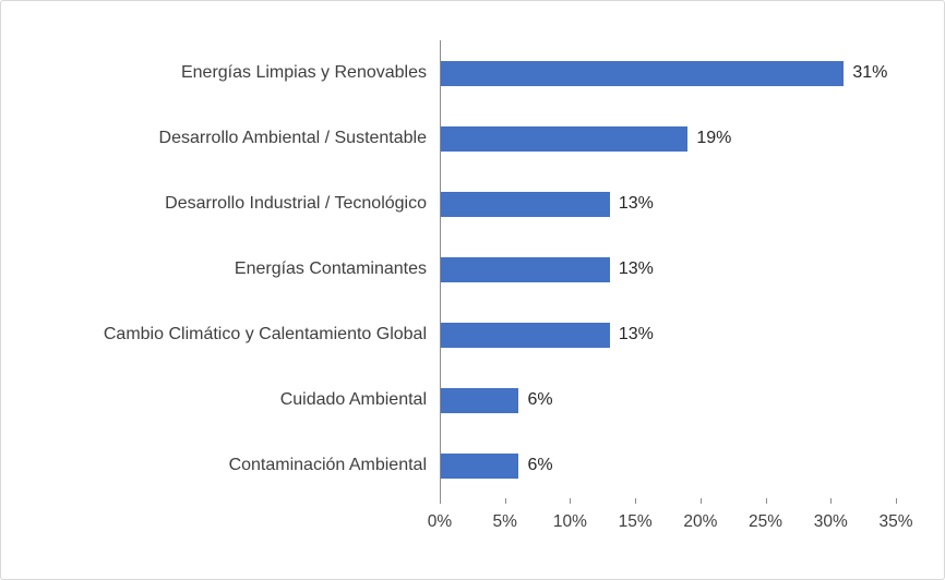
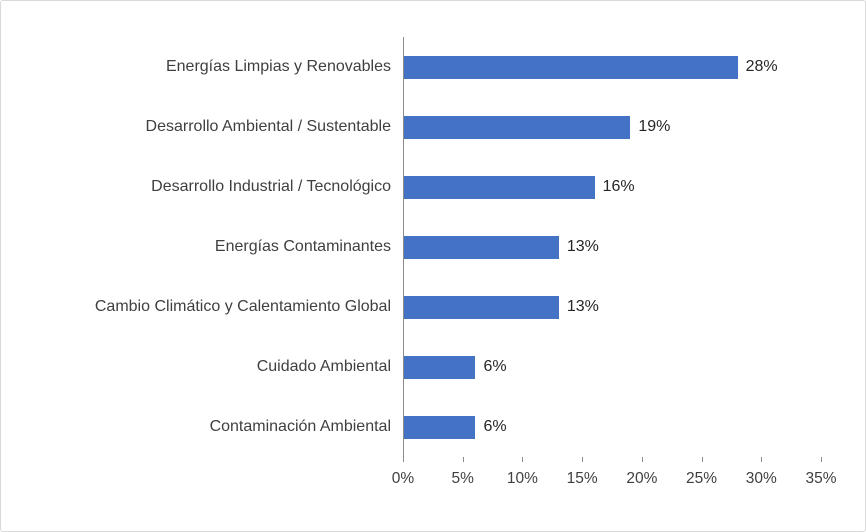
Energías Limpias y Renovables: 31% -> 28%
Desarrollo Industrial / Tecnológico: 13% -> 16%
